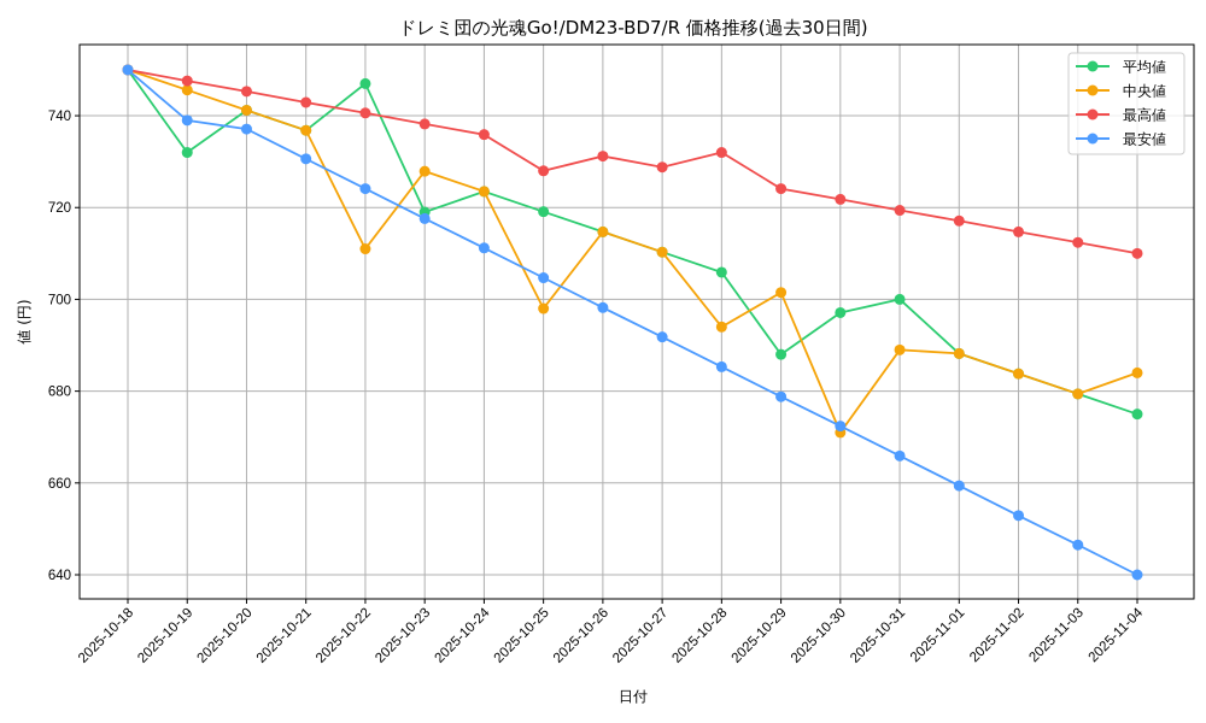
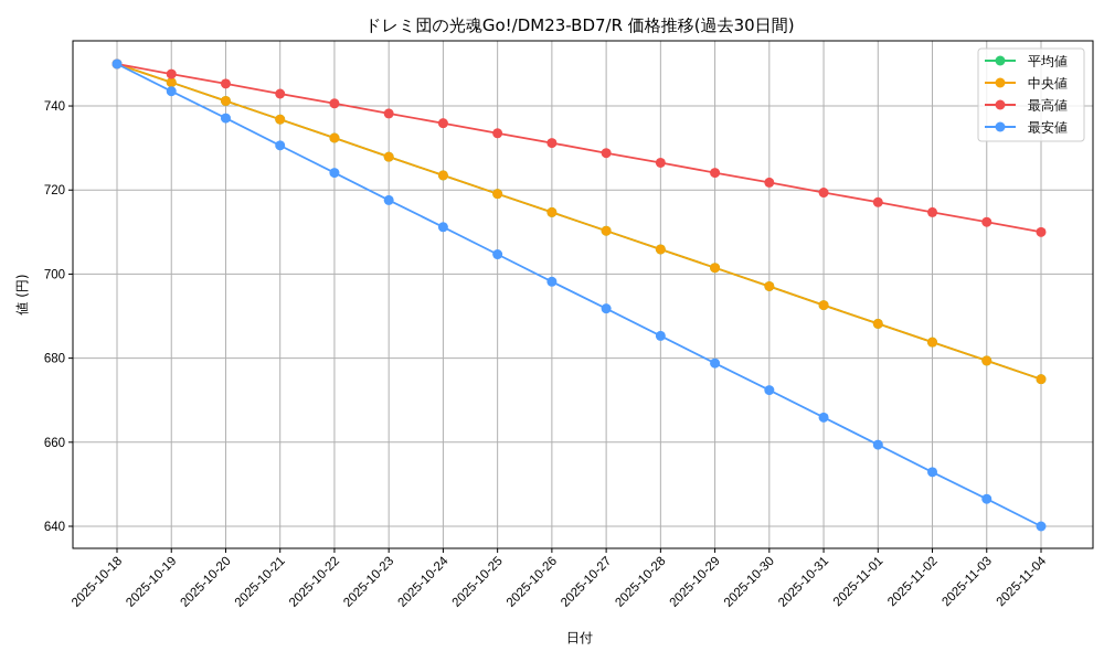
平均値/2025-10-19: 732 -> 746
最安値/2025-10-19: 739 -> 744
平均値/2025-10-22: 747 -> 732
中央値/2025-10-22: 711 -> 732
平均値/2025-10-23: 719 -> 728
中央値/2025-10-25: 698 -> 719
最高値/2025-10-25: 728 -> 734
中央値/2025-10-28: 694 -> 706
最高値/2025-10-28: 732 -> 726
平均値/2025-10-29: 688 -> 702
中央値/2025-10-30: 671 -> 697
平均値/2025-10-31: 700 -> 693
中央値/2025-10-31: 689 -> 693
中央値/2025-11-04: 684 -> 675
